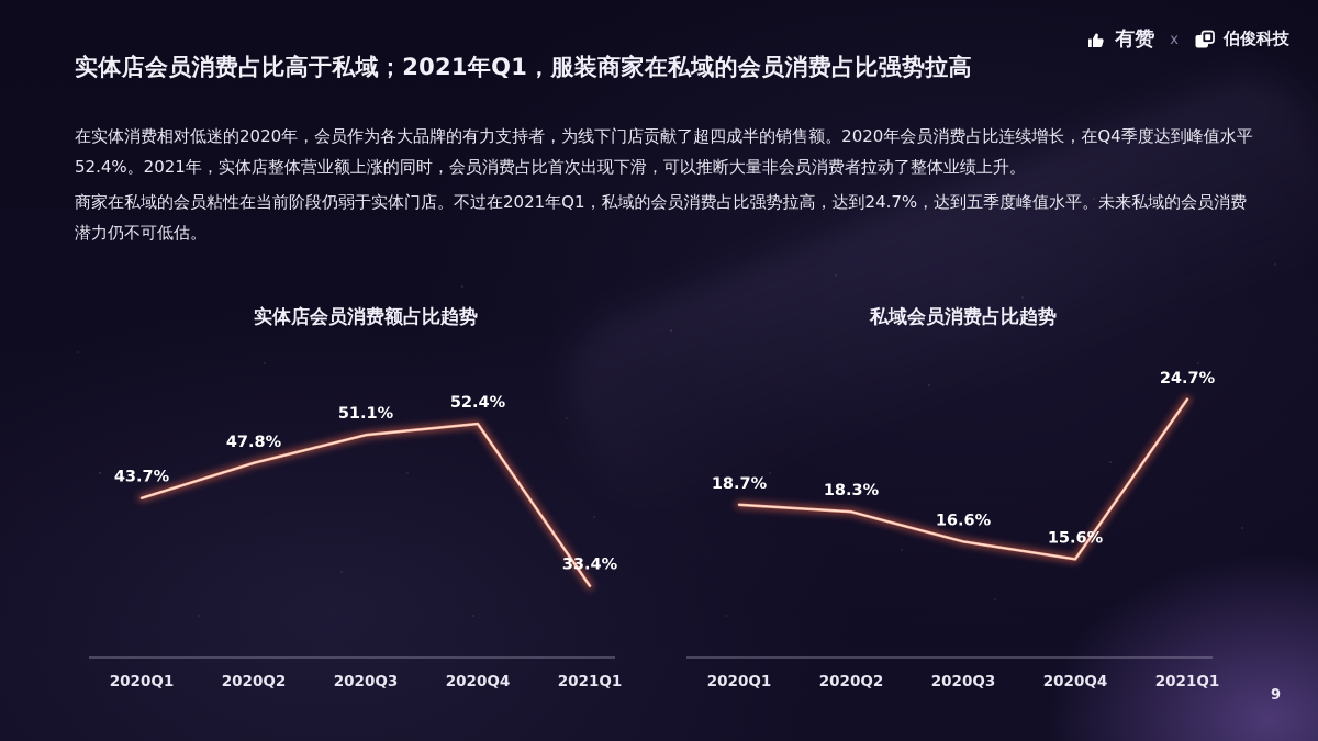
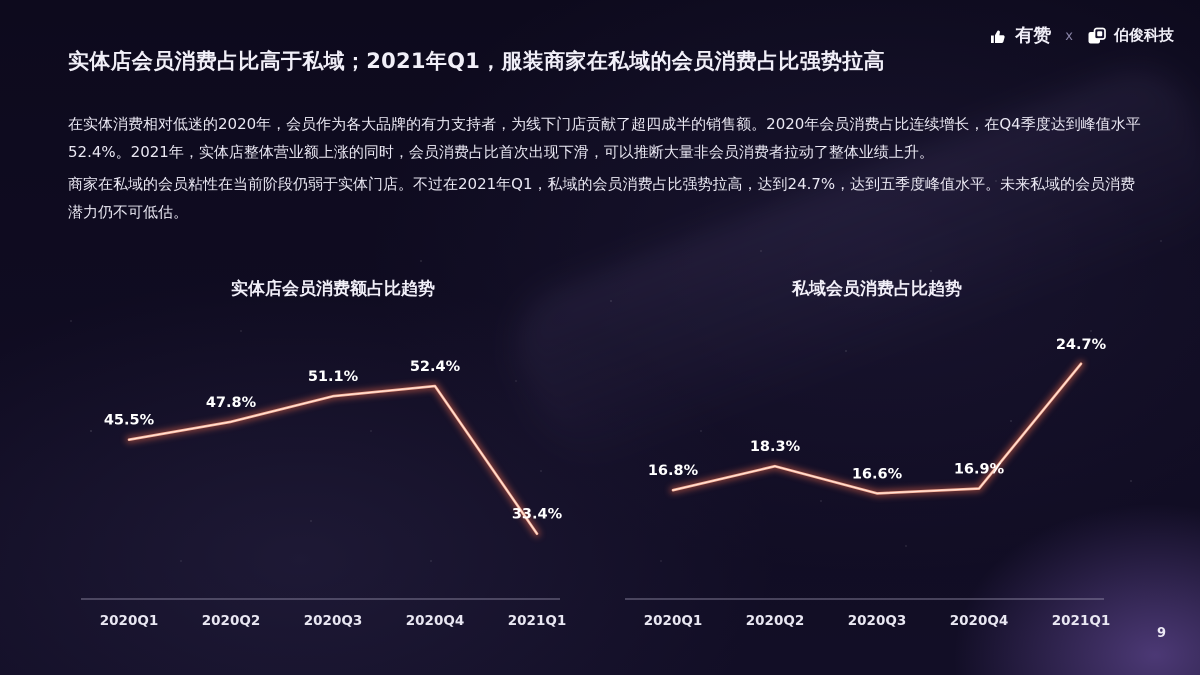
实体店会员消费额占比趋势/2020Q1: 43.7% -> 45.5%
私域会员消费占比趋势/2020Q1: 18.7% -> 16.8%
私域会员消费占比趋势/2020Q4: 15.6% -> 16.9%
